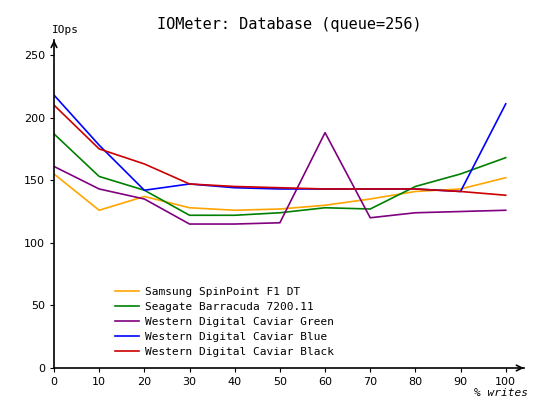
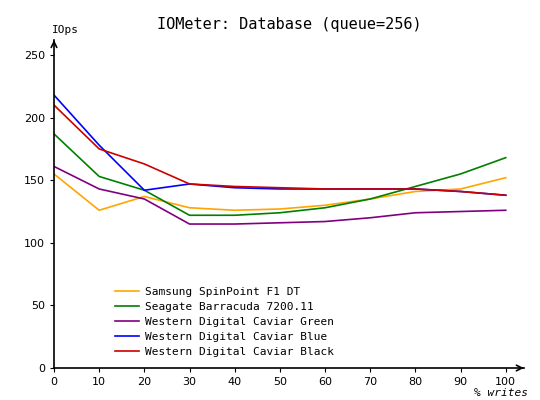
Western Digital Caviar Green/60: 188 -> 117
Seagate Barracuda 7200.11/70: 127 -> 135
Western Digital Caviar Blue/100: 211 -> 138
